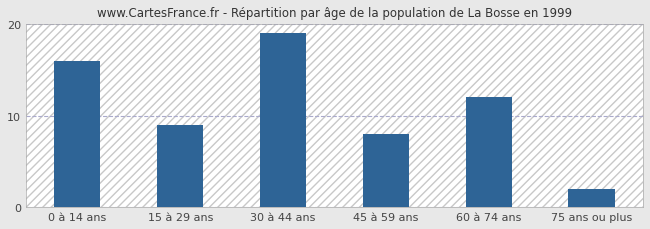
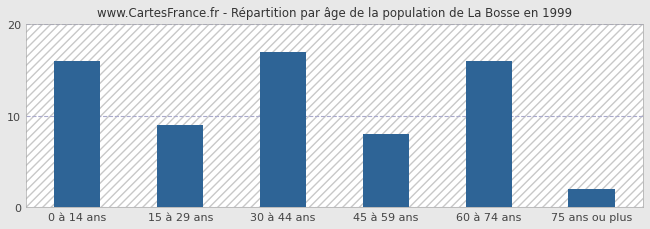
30 à 44 ans: 19 -> 17
60 à 74 ans: 12 -> 16
